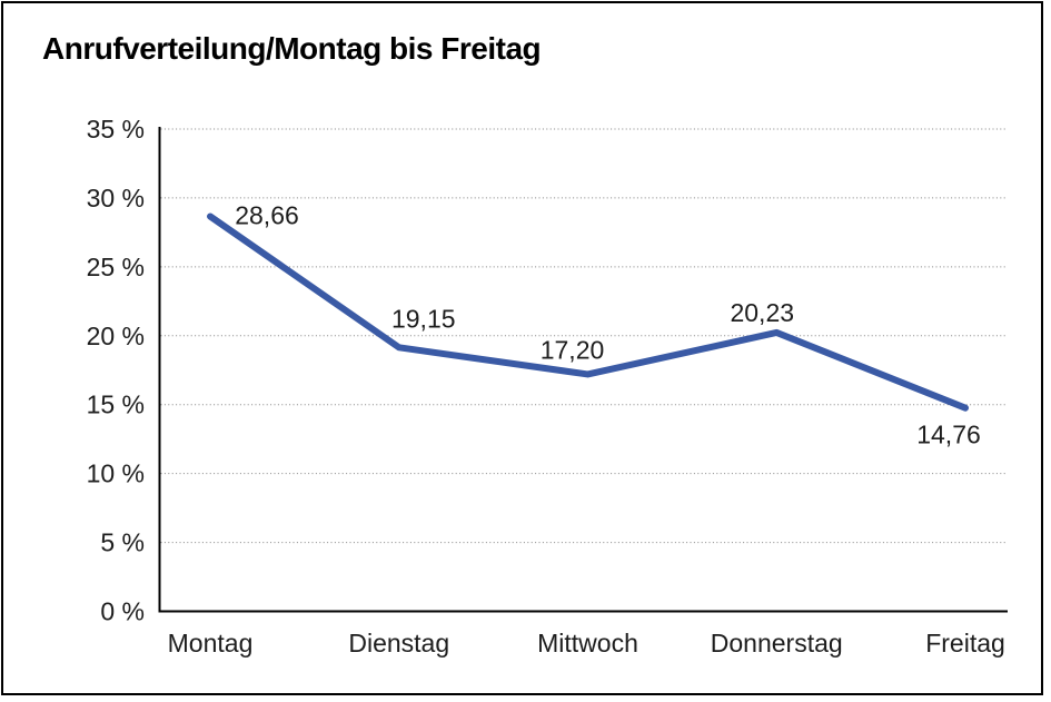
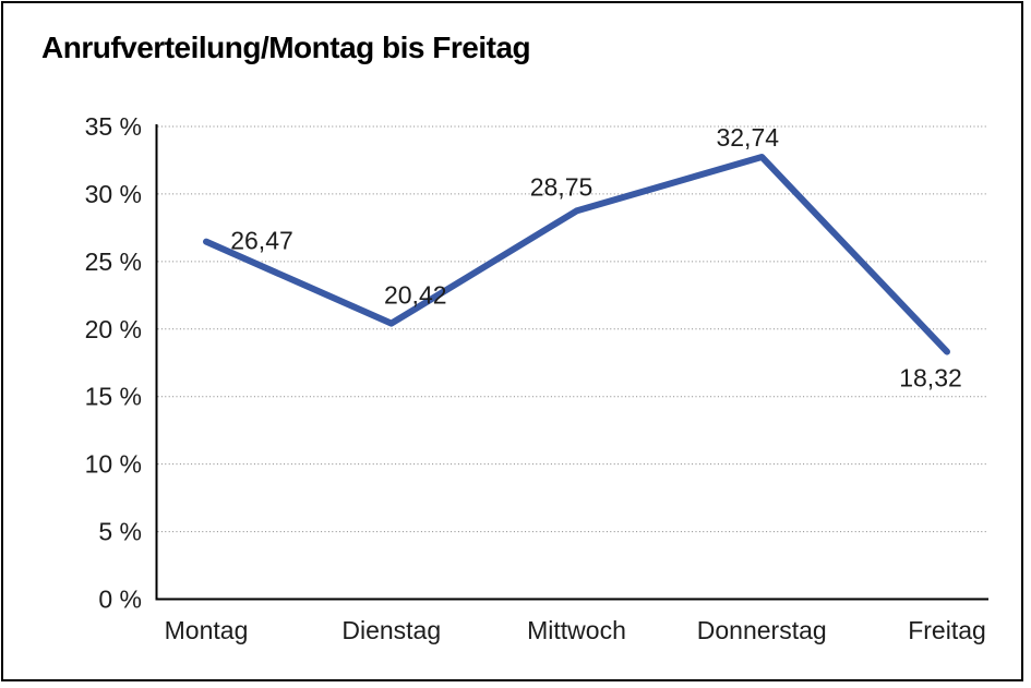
Montag: 28,66 -> 26,47
Dienstag: 19,15 -> 20,42
Mittwoch: 17,20 -> 28,75
Donnerstag: 20,23 -> 32,74
Freitag: 14,76 -> 18,32
